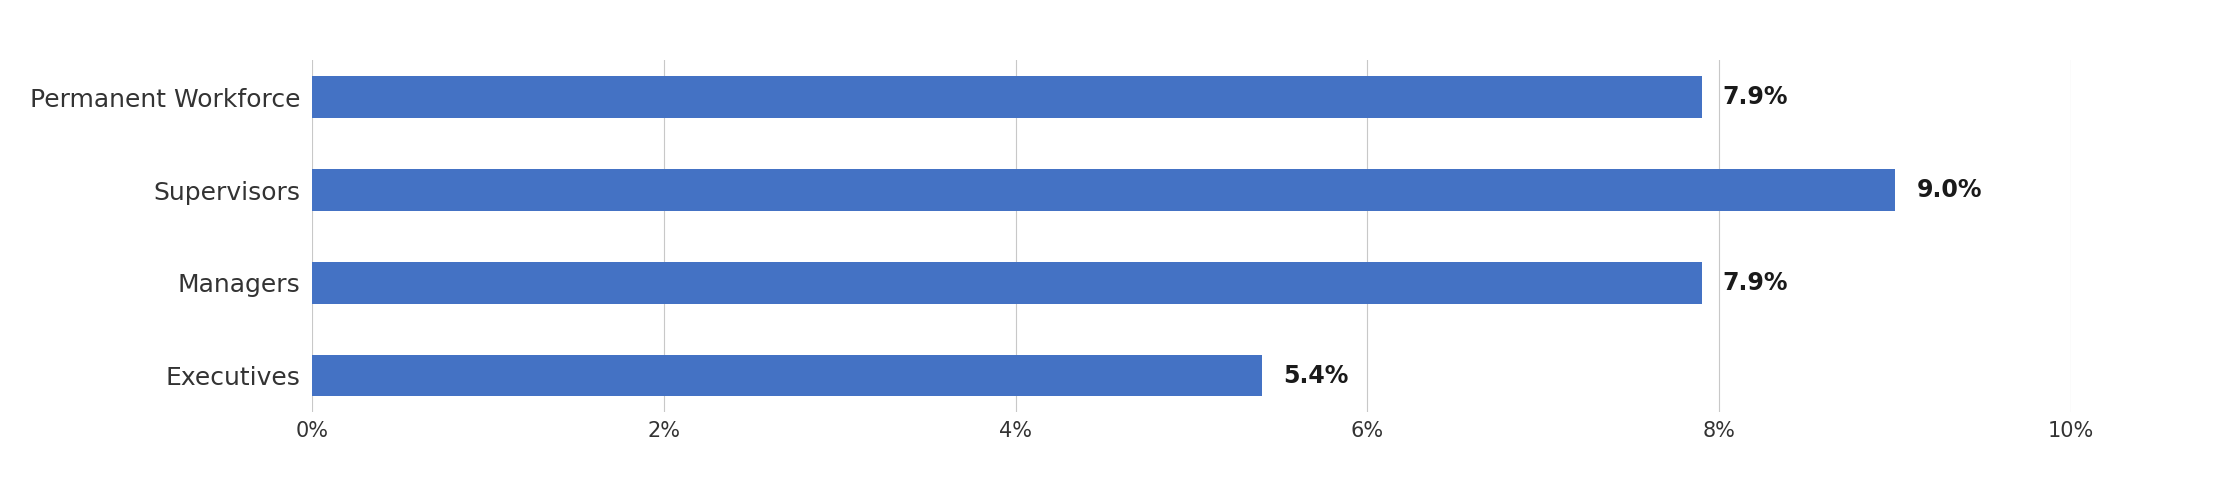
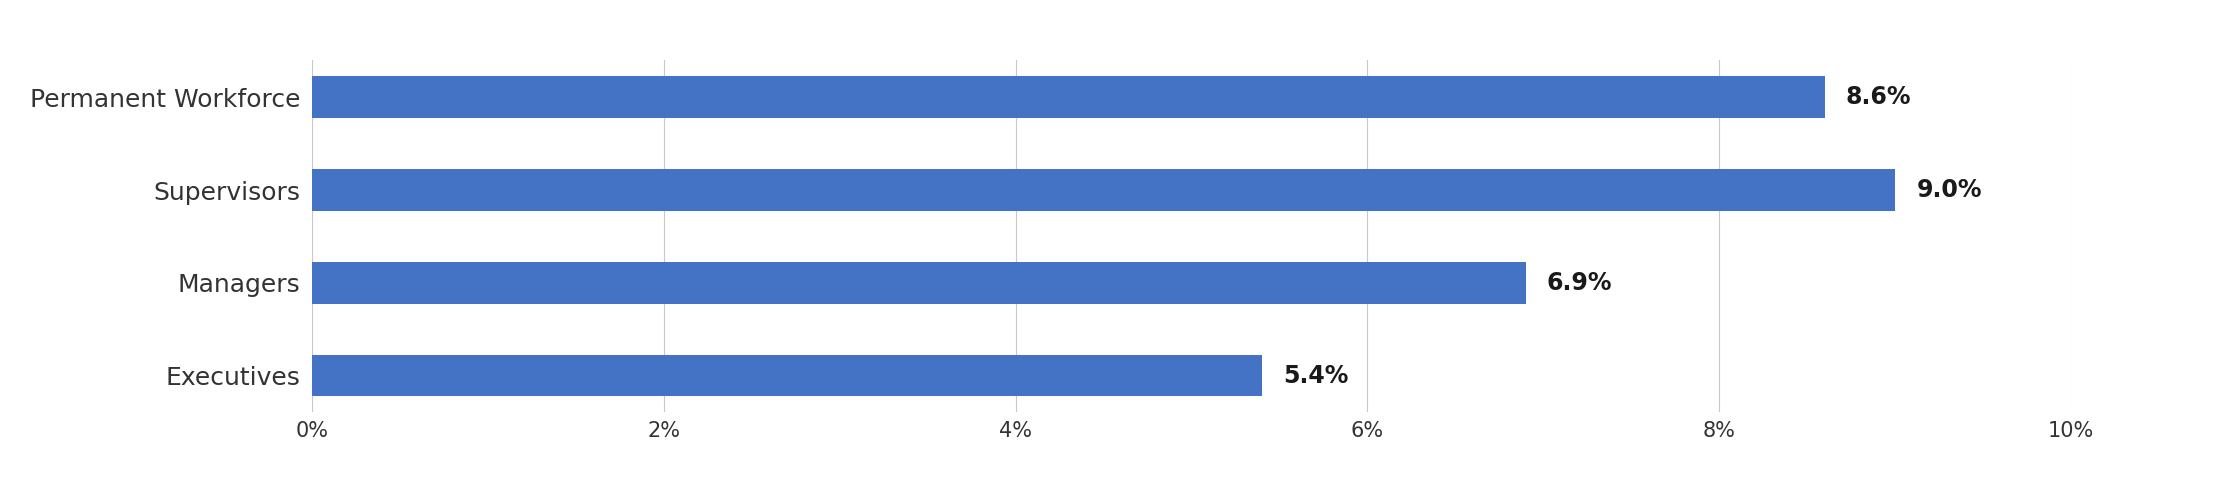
Permanent Workforce: 7.9% -> 8.6%
Managers: 7.9% -> 6.9%
